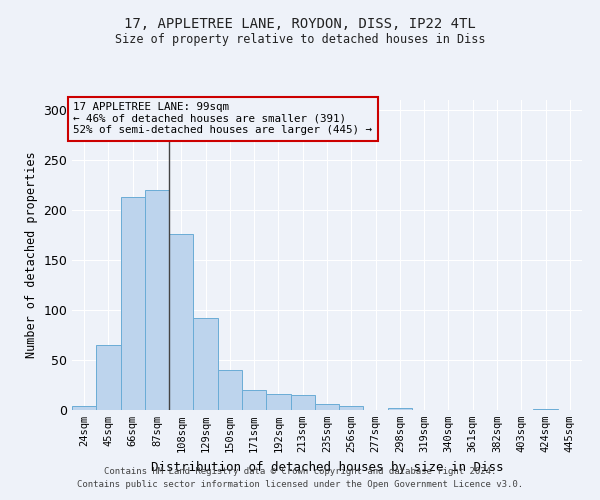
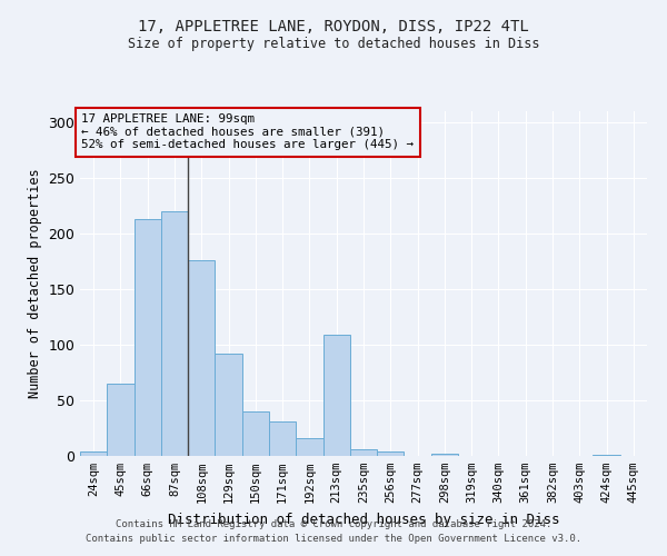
171sqm: 20 -> 31
213sqm: 15 -> 109
